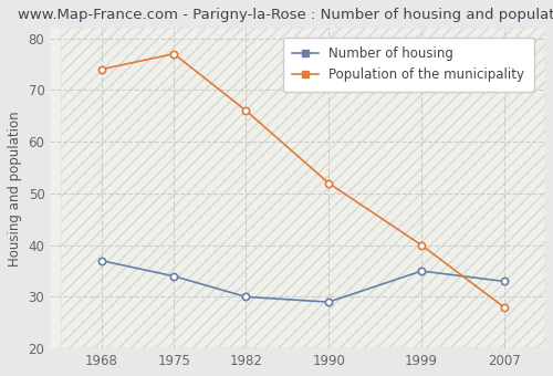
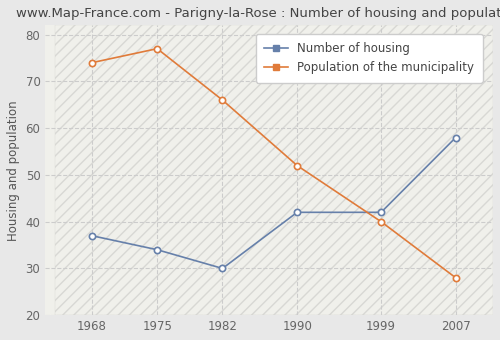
Number of housing/1990: 29 -> 42
Number of housing/1999: 35 -> 42
Number of housing/2007: 33 -> 58
